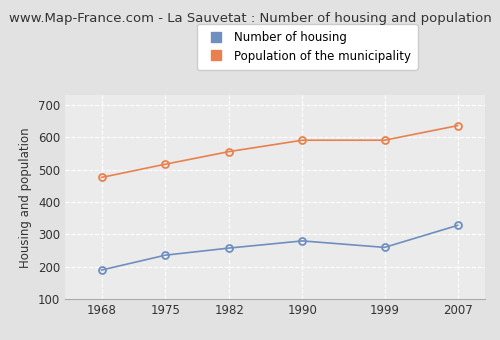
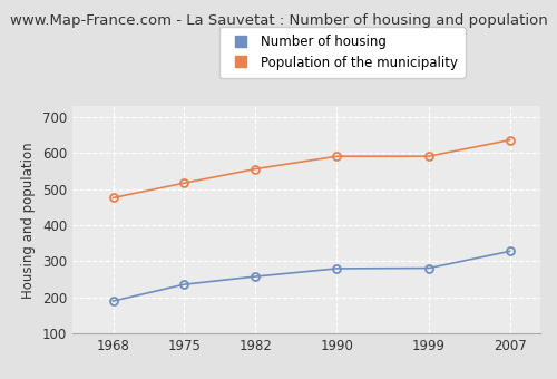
Number of housing/1999: 260 -> 281
